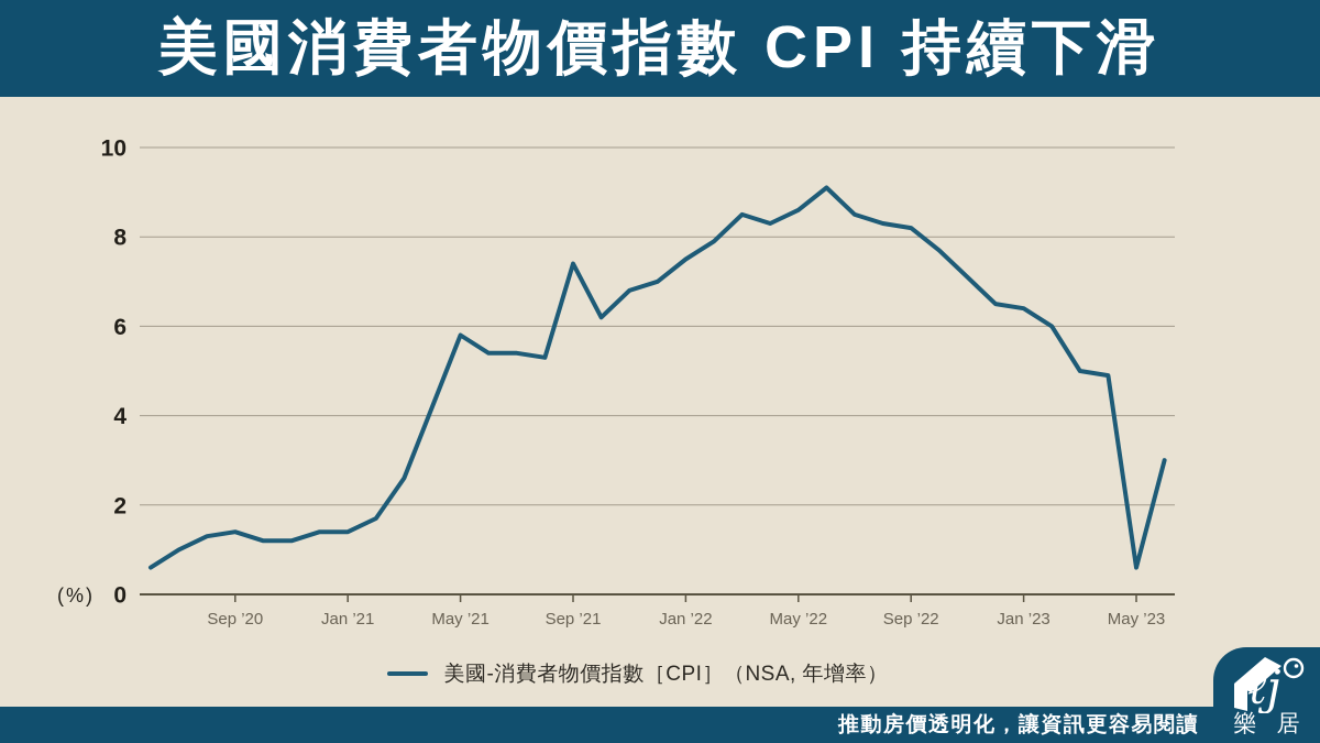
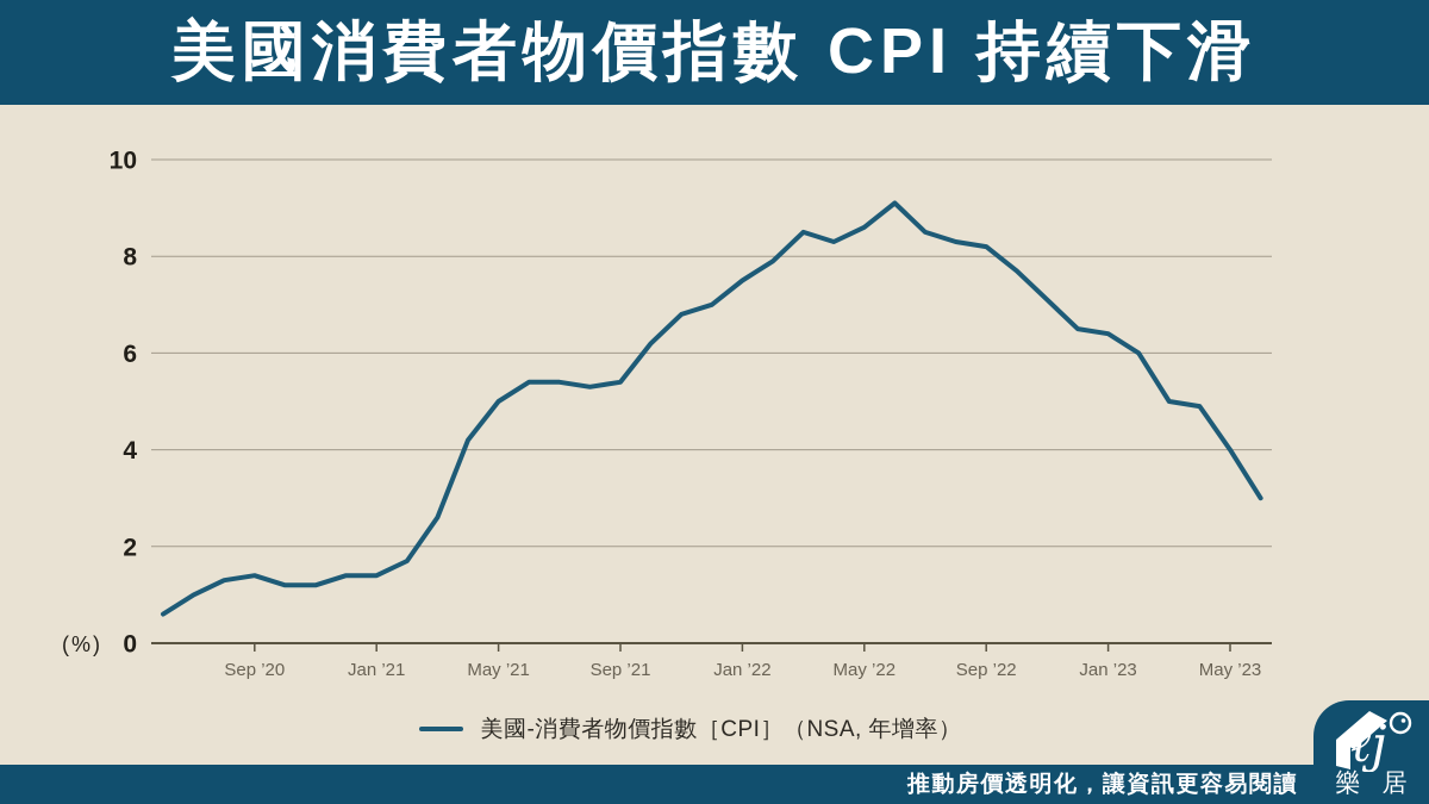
May ’21: 5.8 -> 5.0
Sep ’21: 7.4 -> 5.4
May ’23: 0.6 -> 4.0
